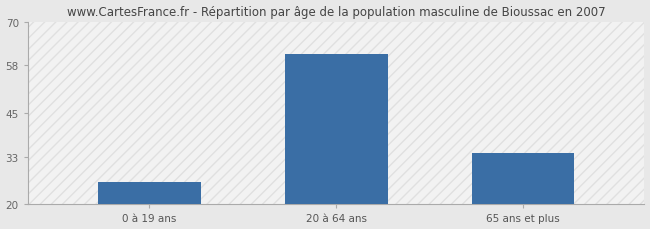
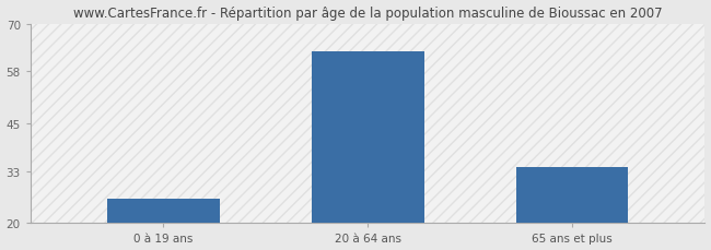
20 à 64 ans: 61 -> 63
